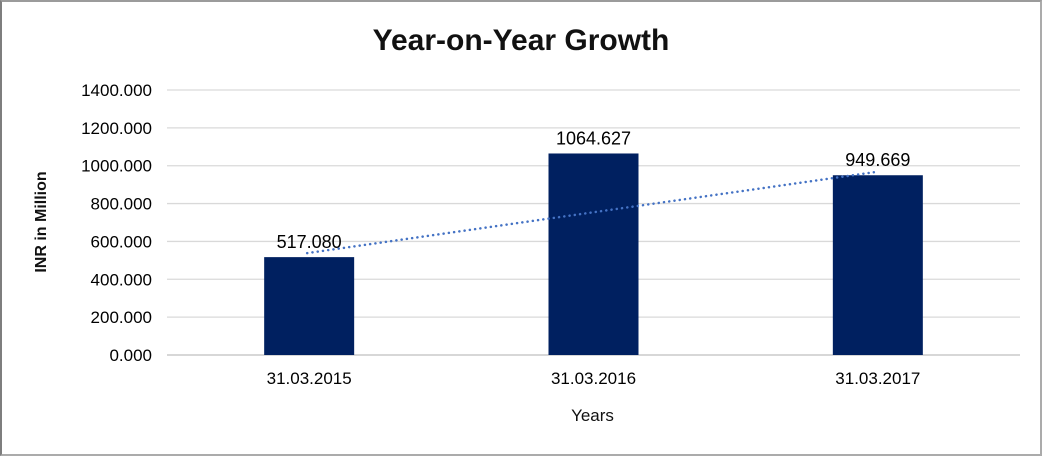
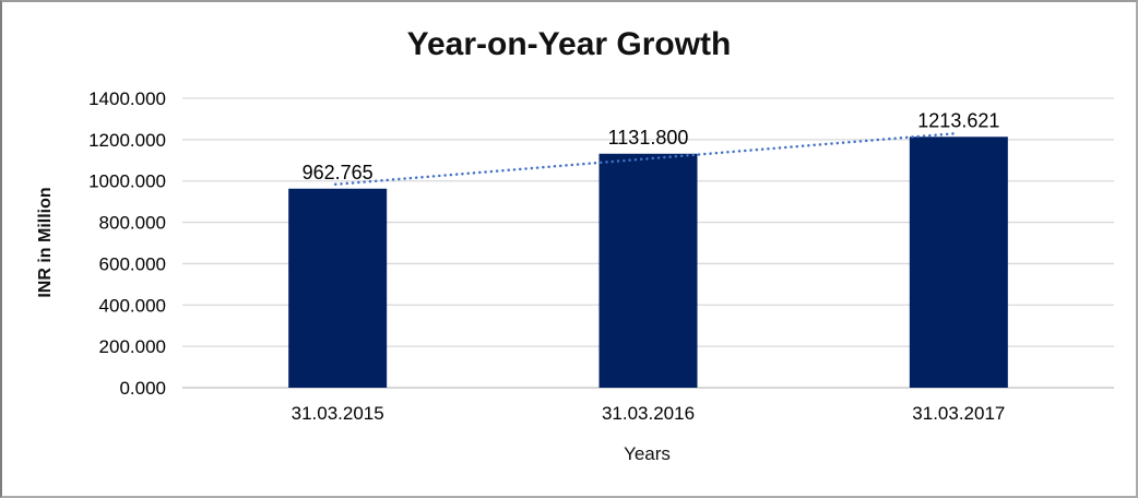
31.03.2015: 517.080 -> 962.765
31.03.2016: 1064.627 -> 1131.800
31.03.2017: 949.669 -> 1213.621
